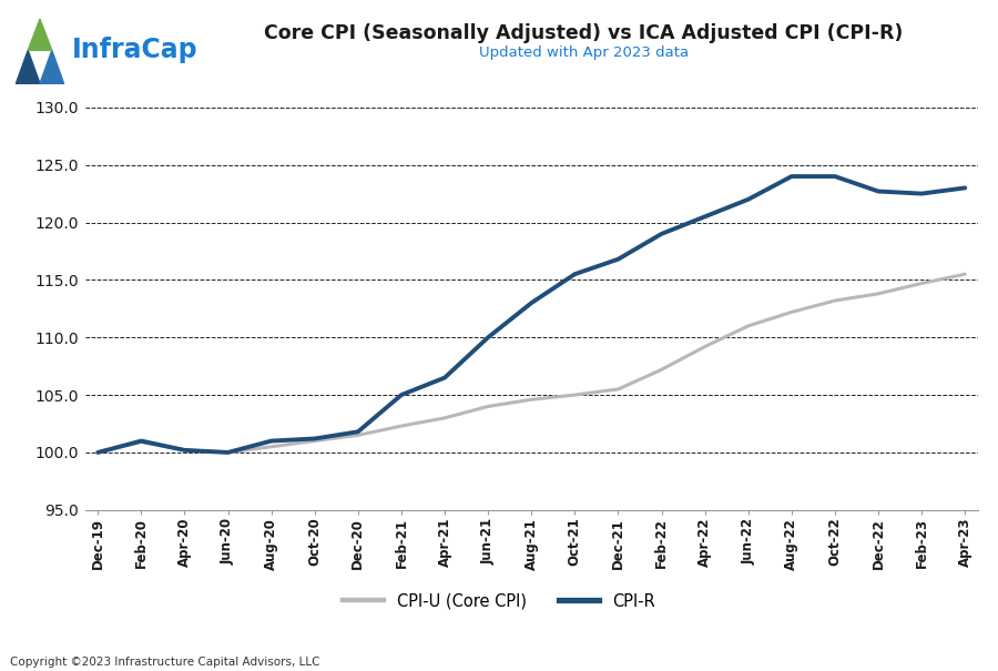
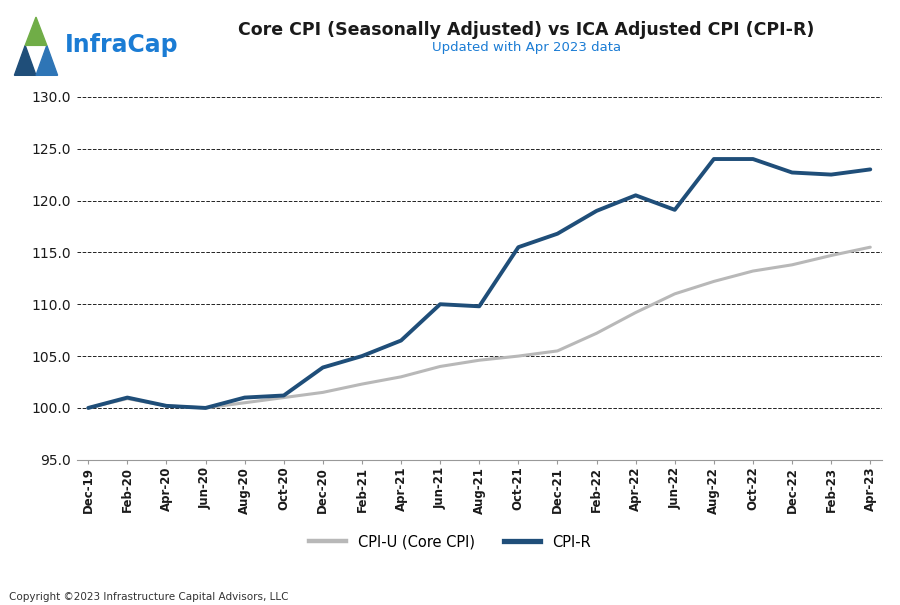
CPI-R/Dec-20: 101.8 -> 103.9
CPI-R/Aug-21: 113.0 -> 109.8
CPI-R/Jun-22: 122.0 -> 119.1
